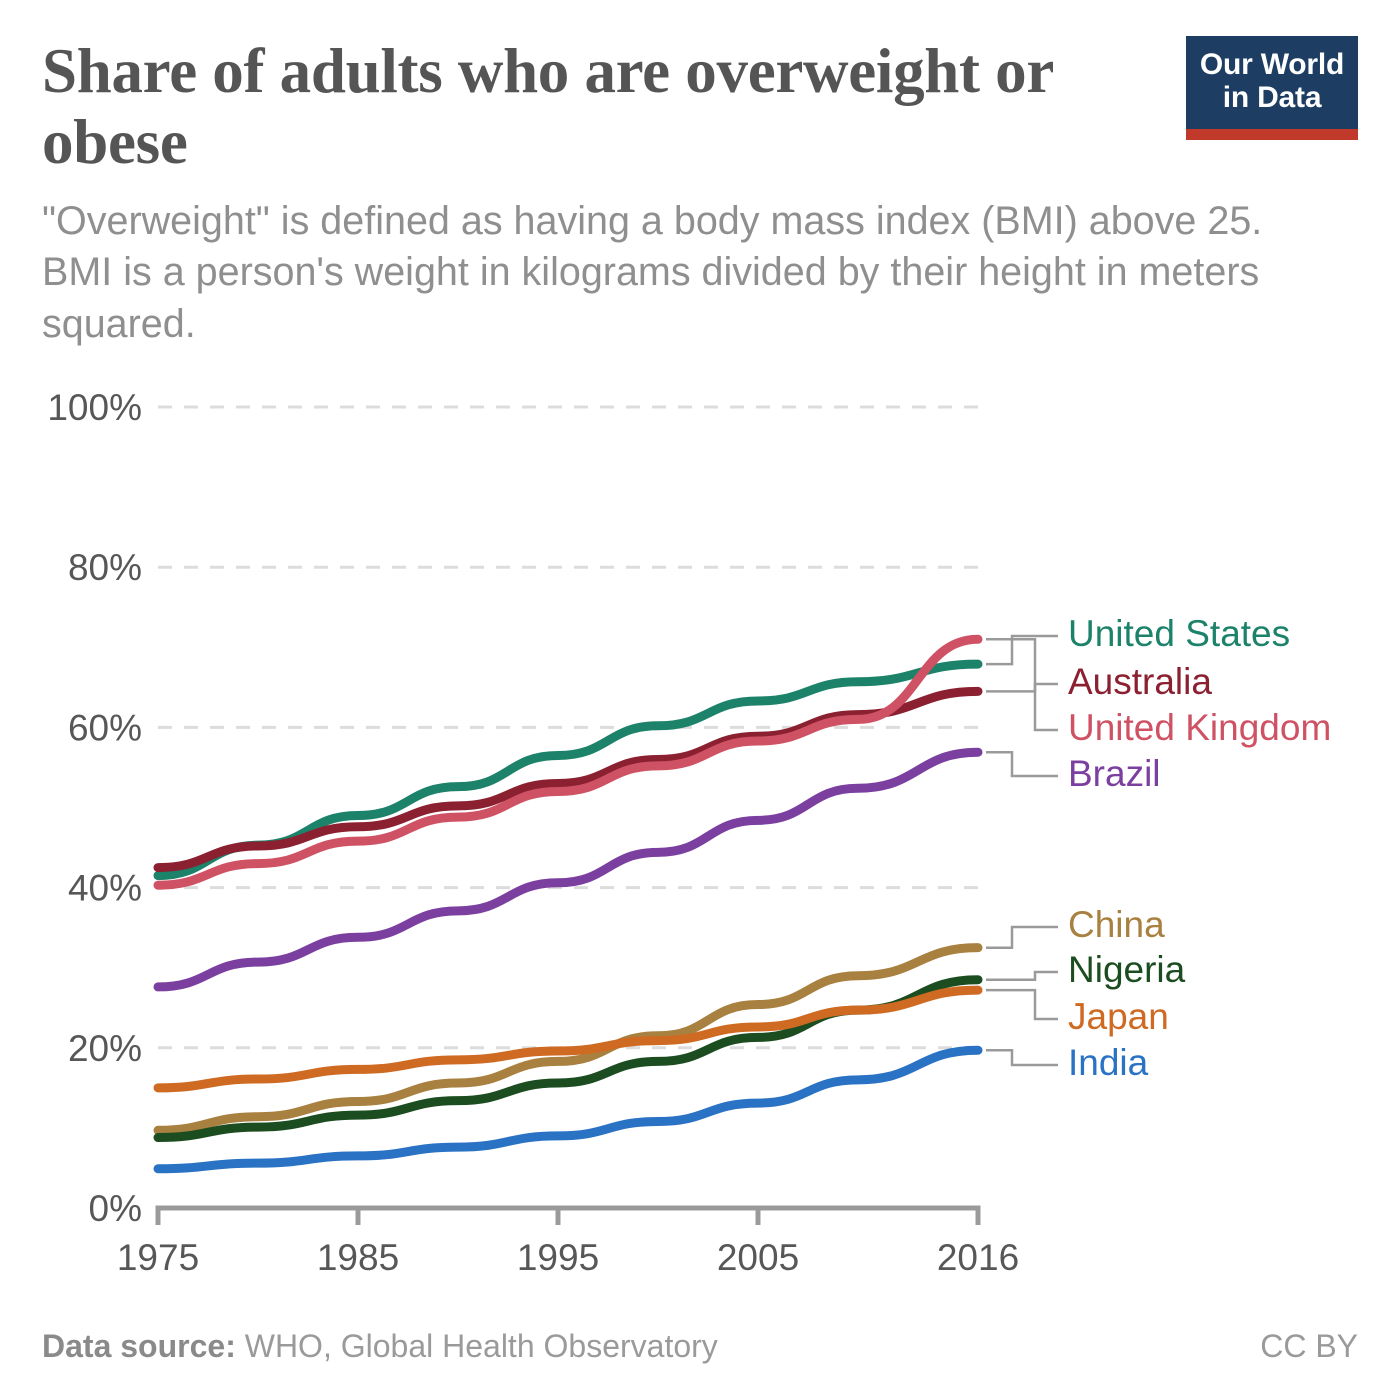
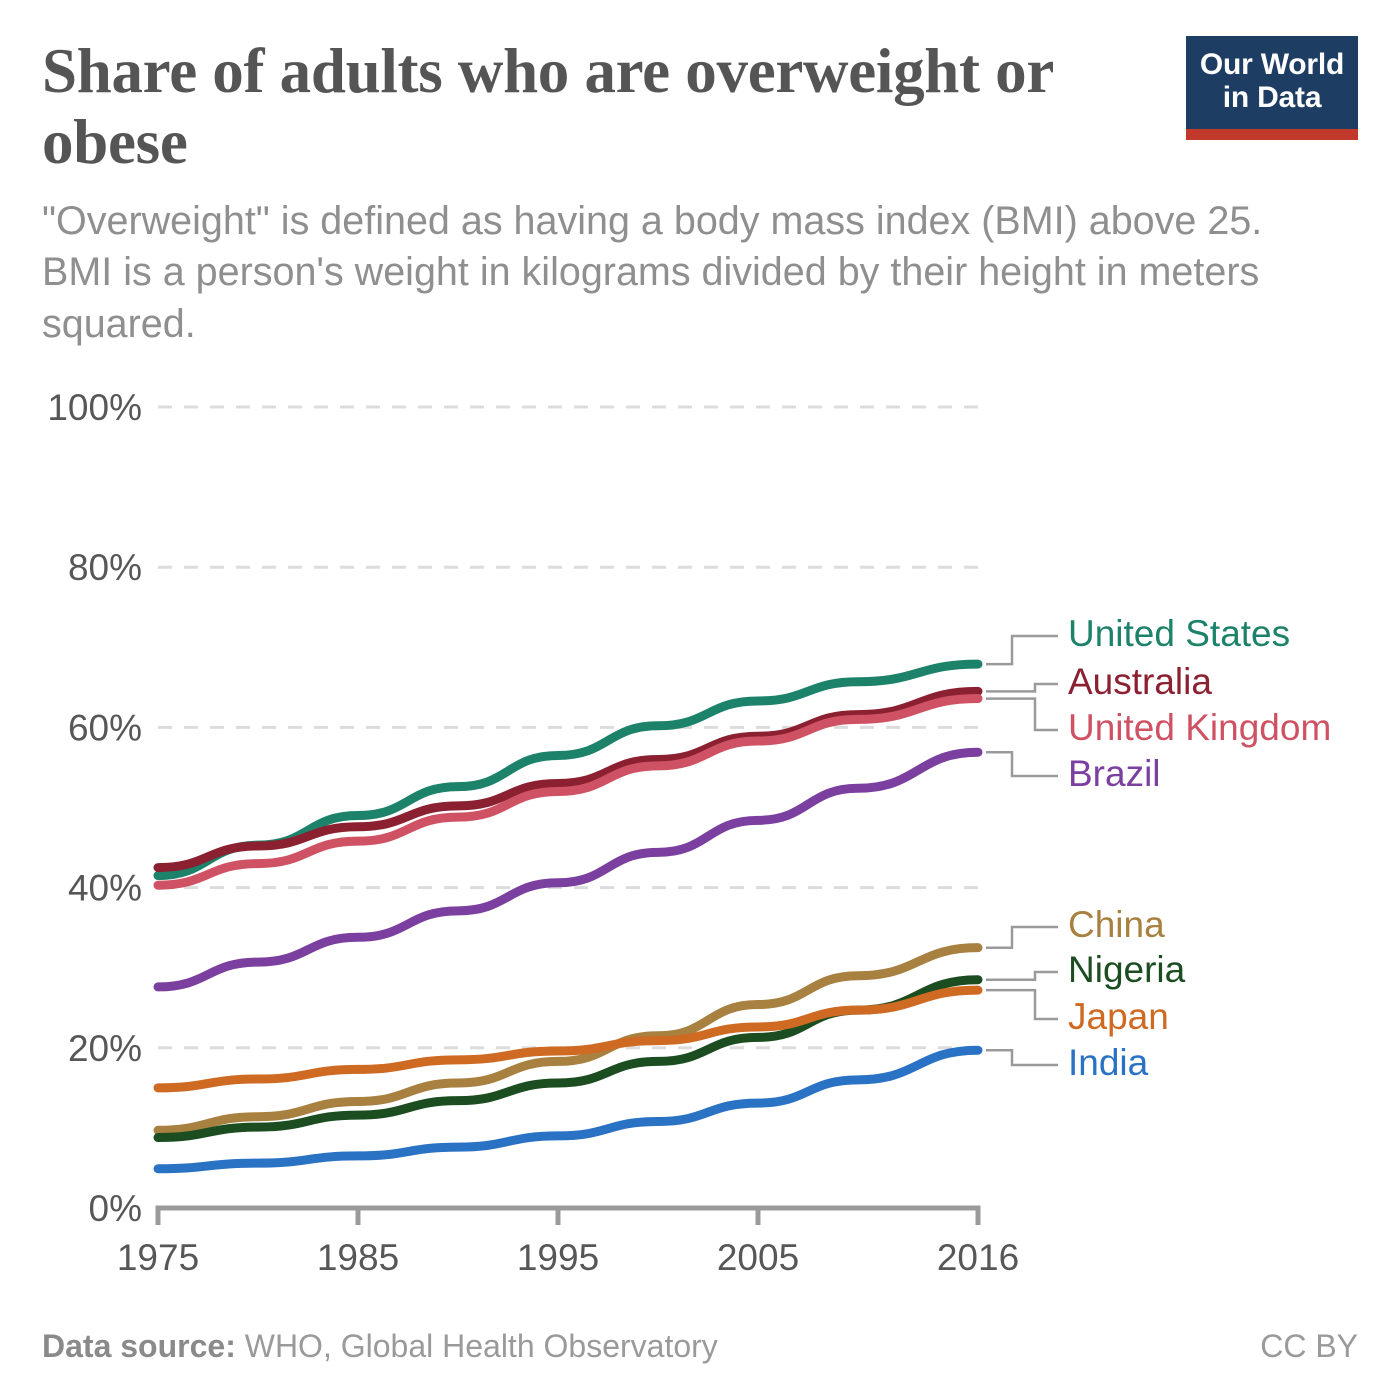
United Kingdom/2016: 71% -> 64%
